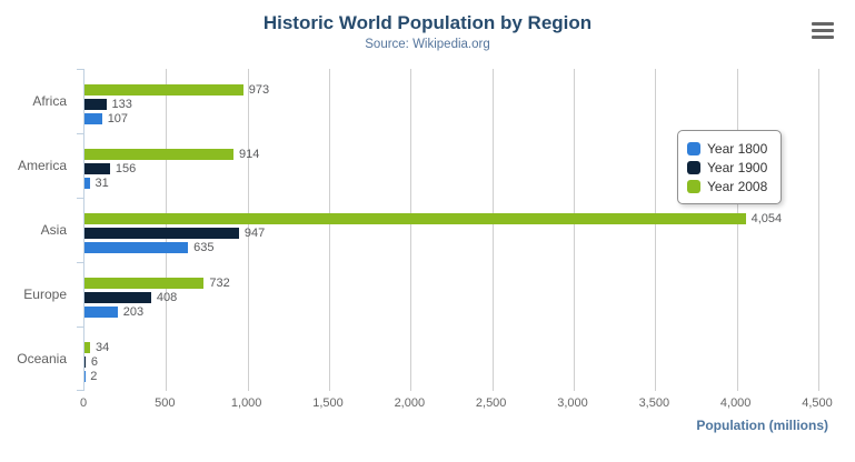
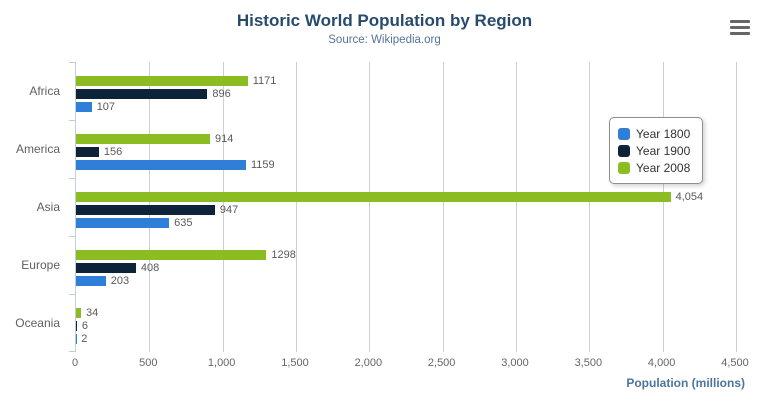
Year 1900/Africa: 133 -> 896
Year 2008/Africa: 973 -> 1171
Year 1800/America: 31 -> 1159
Year 2008/Europe: 732 -> 1298
